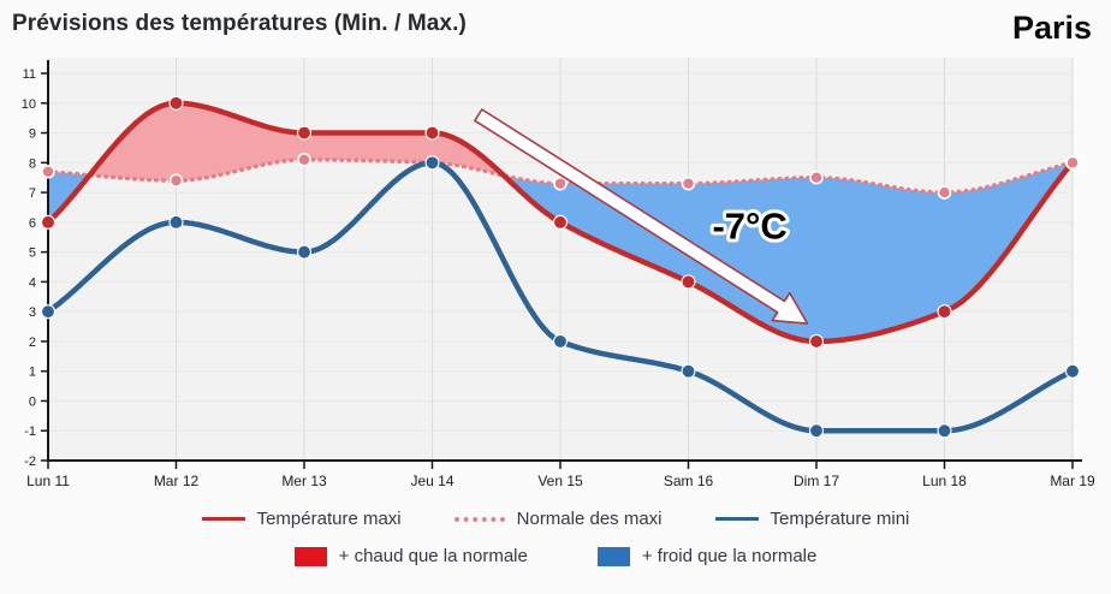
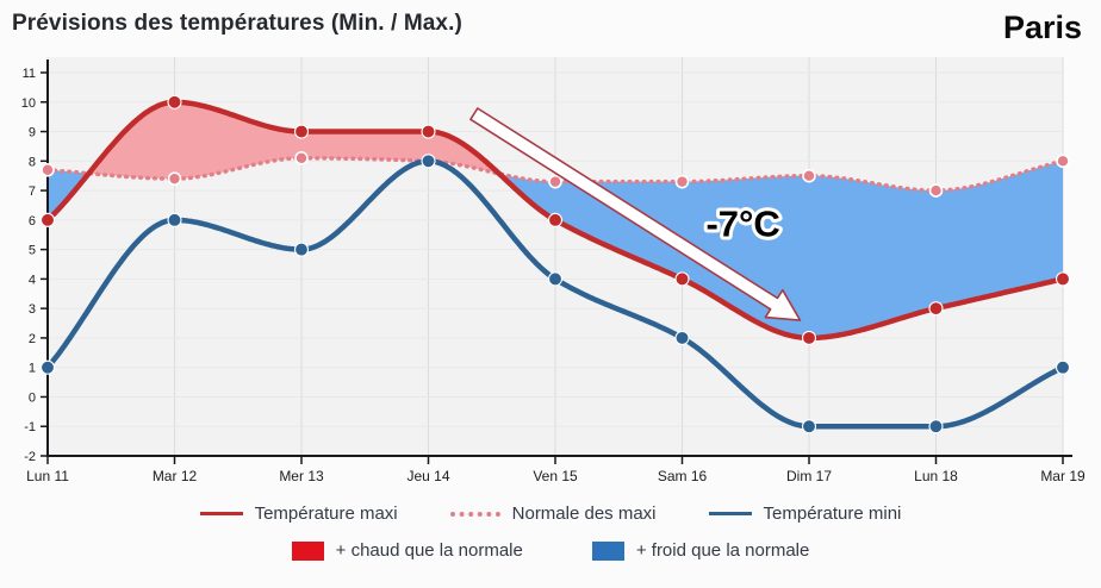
Température mini/Lun 11: 3 -> 1
Température mini/Ven 15: 2 -> 4
Température mini/Sam 16: 1 -> 2
Température maxi/Mar 19: 8 -> 4
